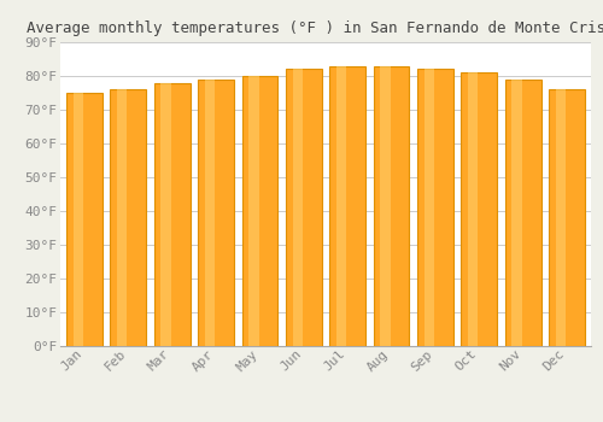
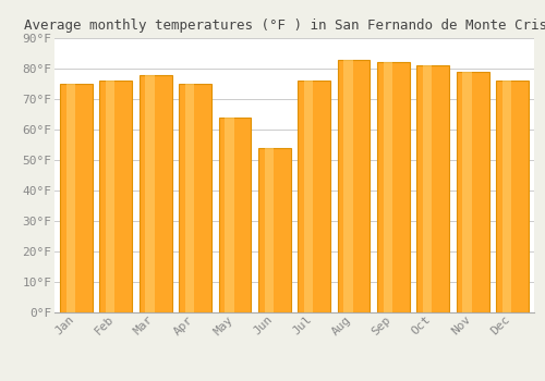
Apr: 79°F -> 75°F
May: 80°F -> 64°F
Jun: 82°F -> 54°F
Jul: 83°F -> 76°F
